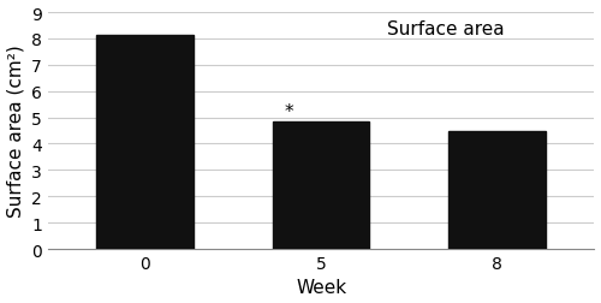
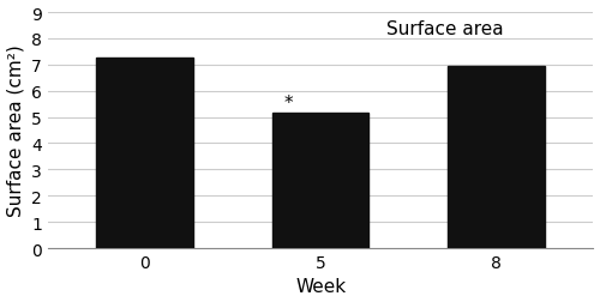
0: 8.15 -> 7.25
5: 4.85 -> 5.15
8: 4.50 -> 6.95
